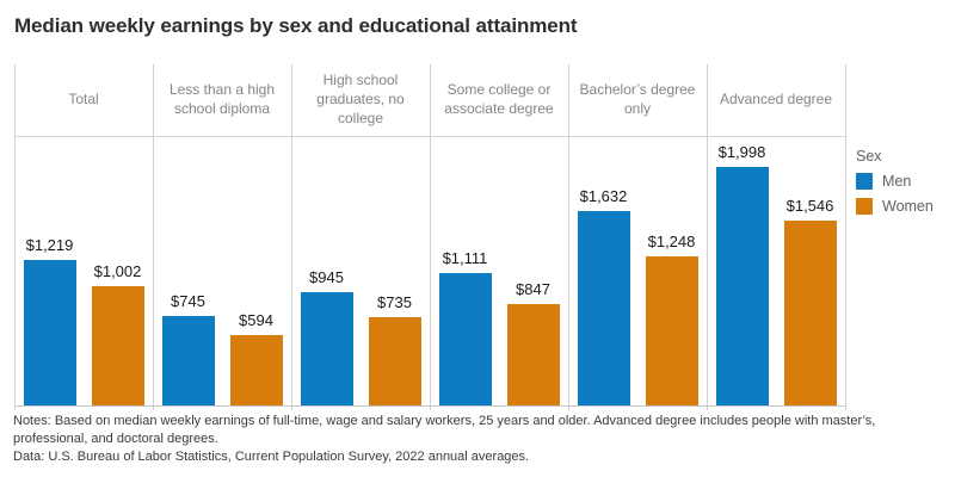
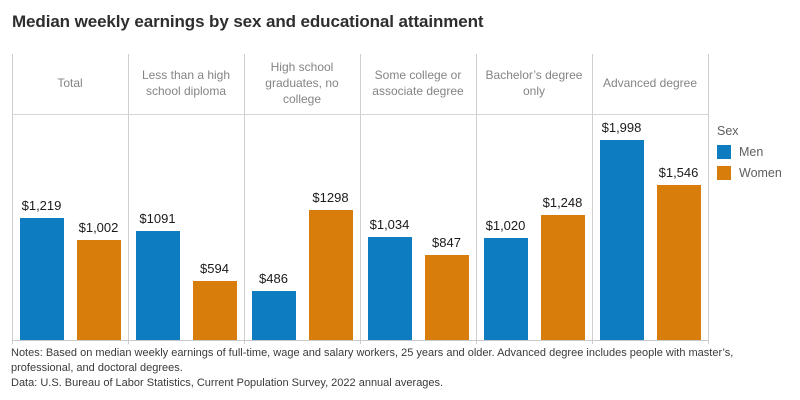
Men/Less than a high school diploma: $745 -> $1091
Men/High school graduates, no college: $945 -> $486
Women/High school graduates, no college: $735 -> $1298
Men/Some college or associate degree: $1,111 -> $1,034
Men/Bachelor’s degree only: $1,632 -> $1,020
